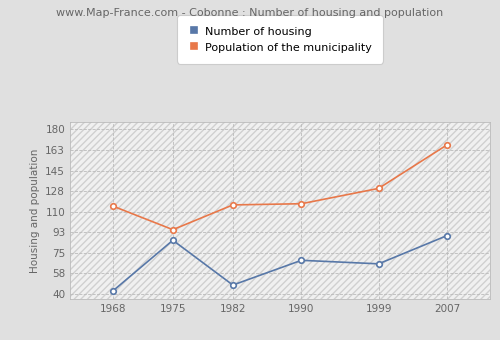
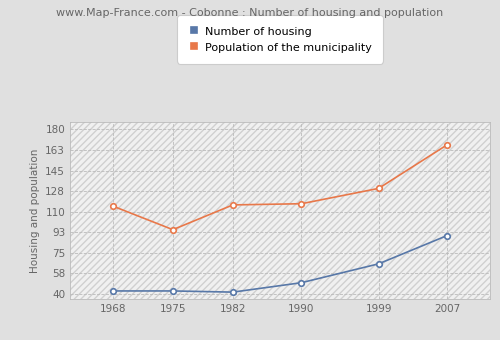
Number of housing/1975: 86 -> 43
Number of housing/1982: 48 -> 42
Number of housing/1990: 69 -> 50
